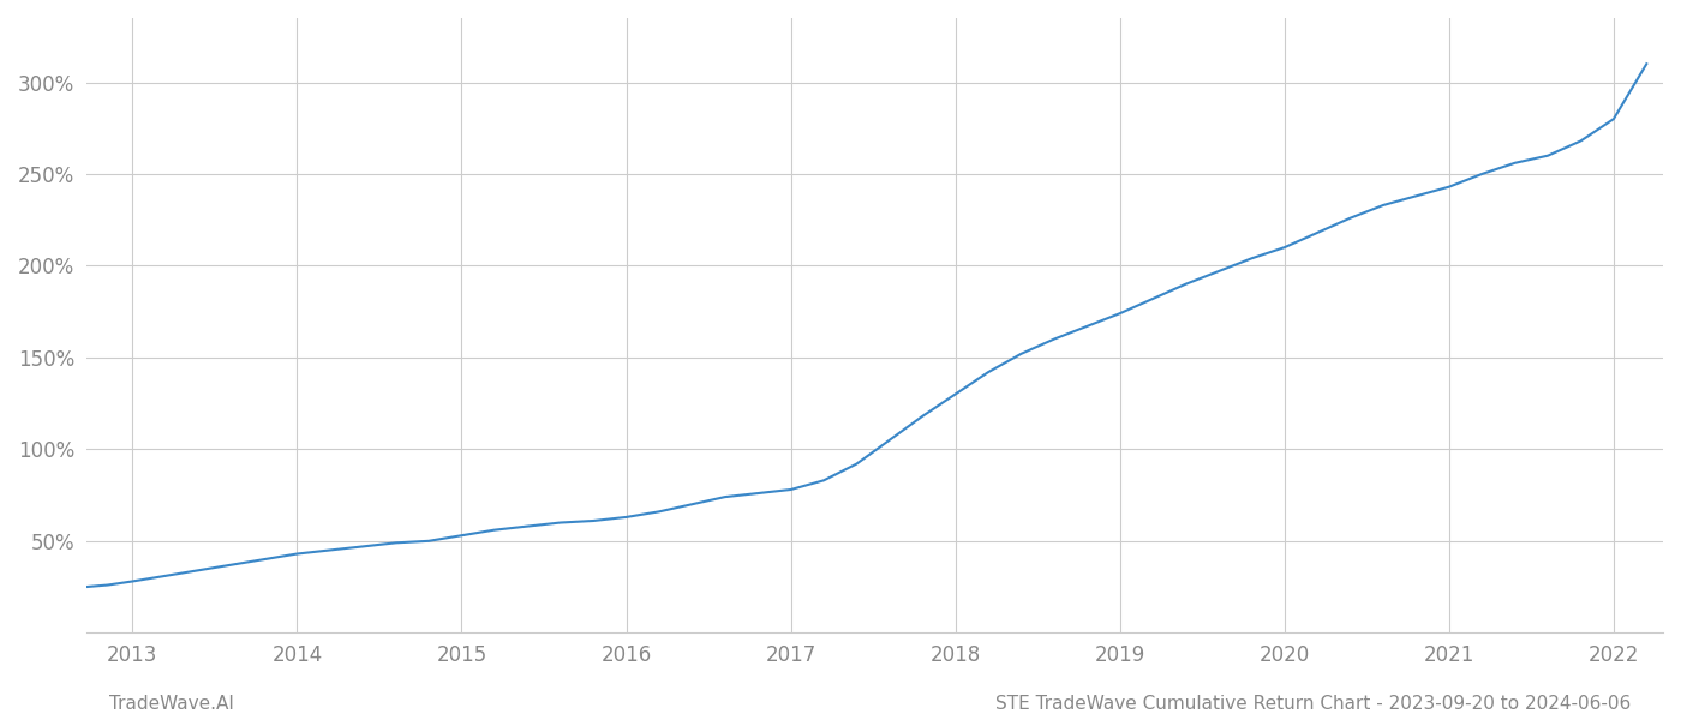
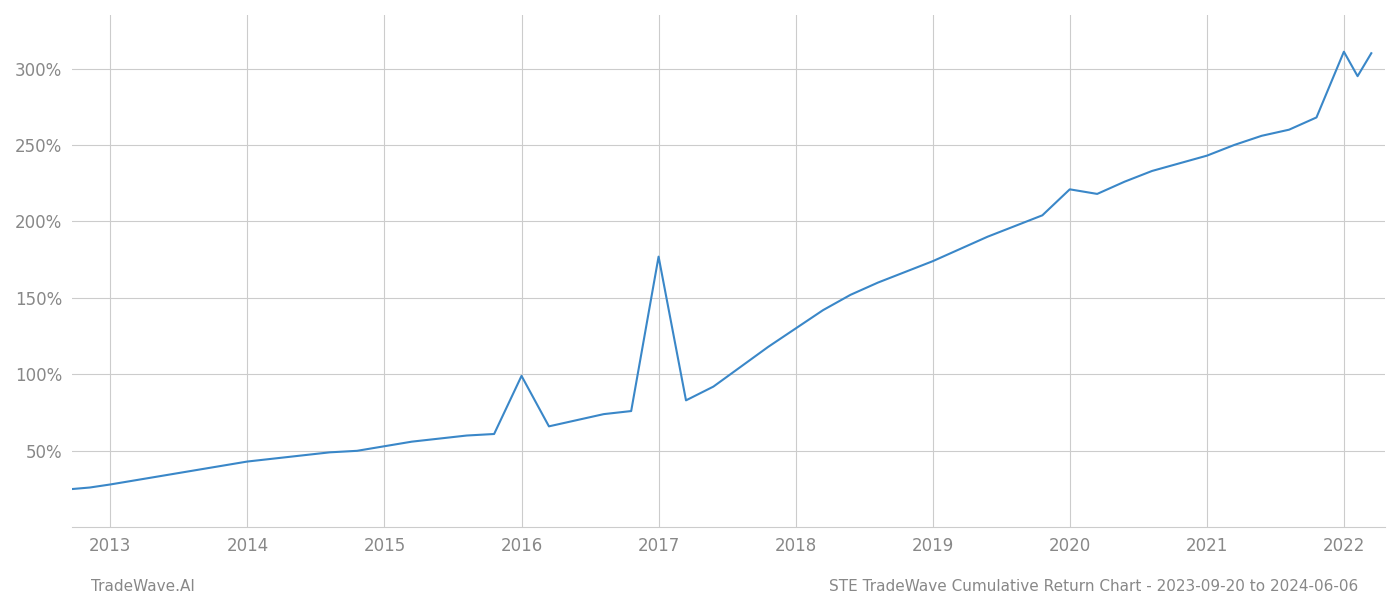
2016: 63% -> 99%
2017: 78% -> 177%
2020: 210% -> 221%
2022: 280% -> 311%
